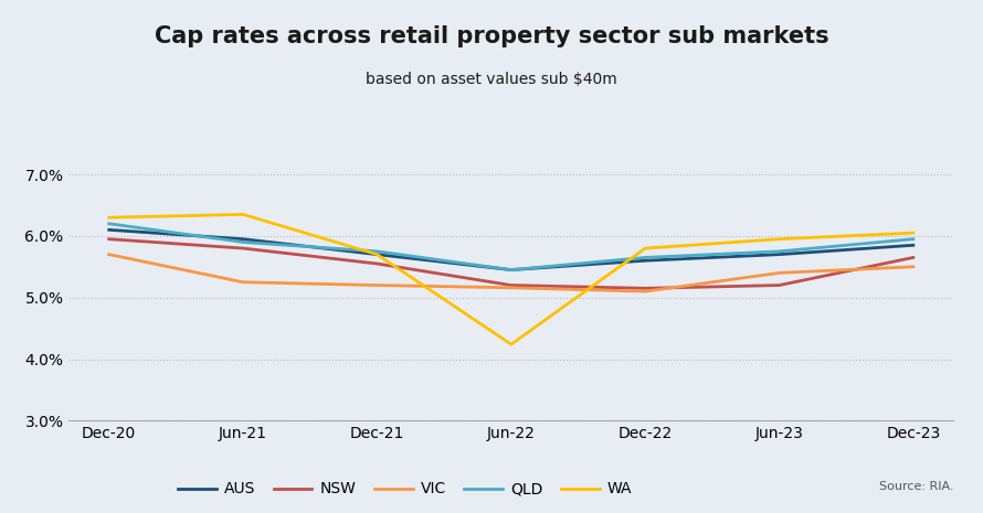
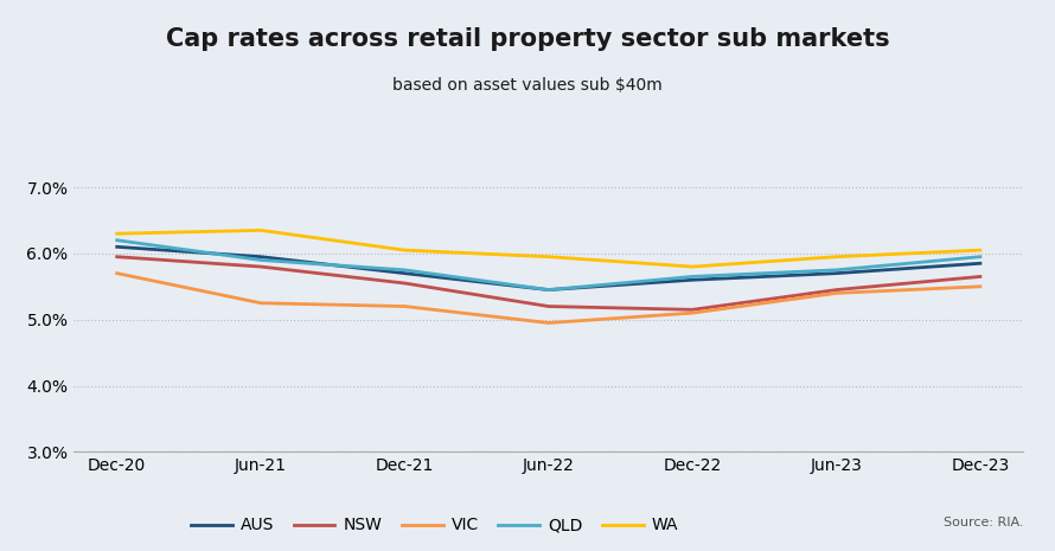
WA/Dec-21: 5.70% -> 6.05%
VIC/Jun-22: 5.16% -> 4.95%
WA/Jun-22: 4.24% -> 5.95%
NSW/Jun-23: 5.20% -> 5.45%
